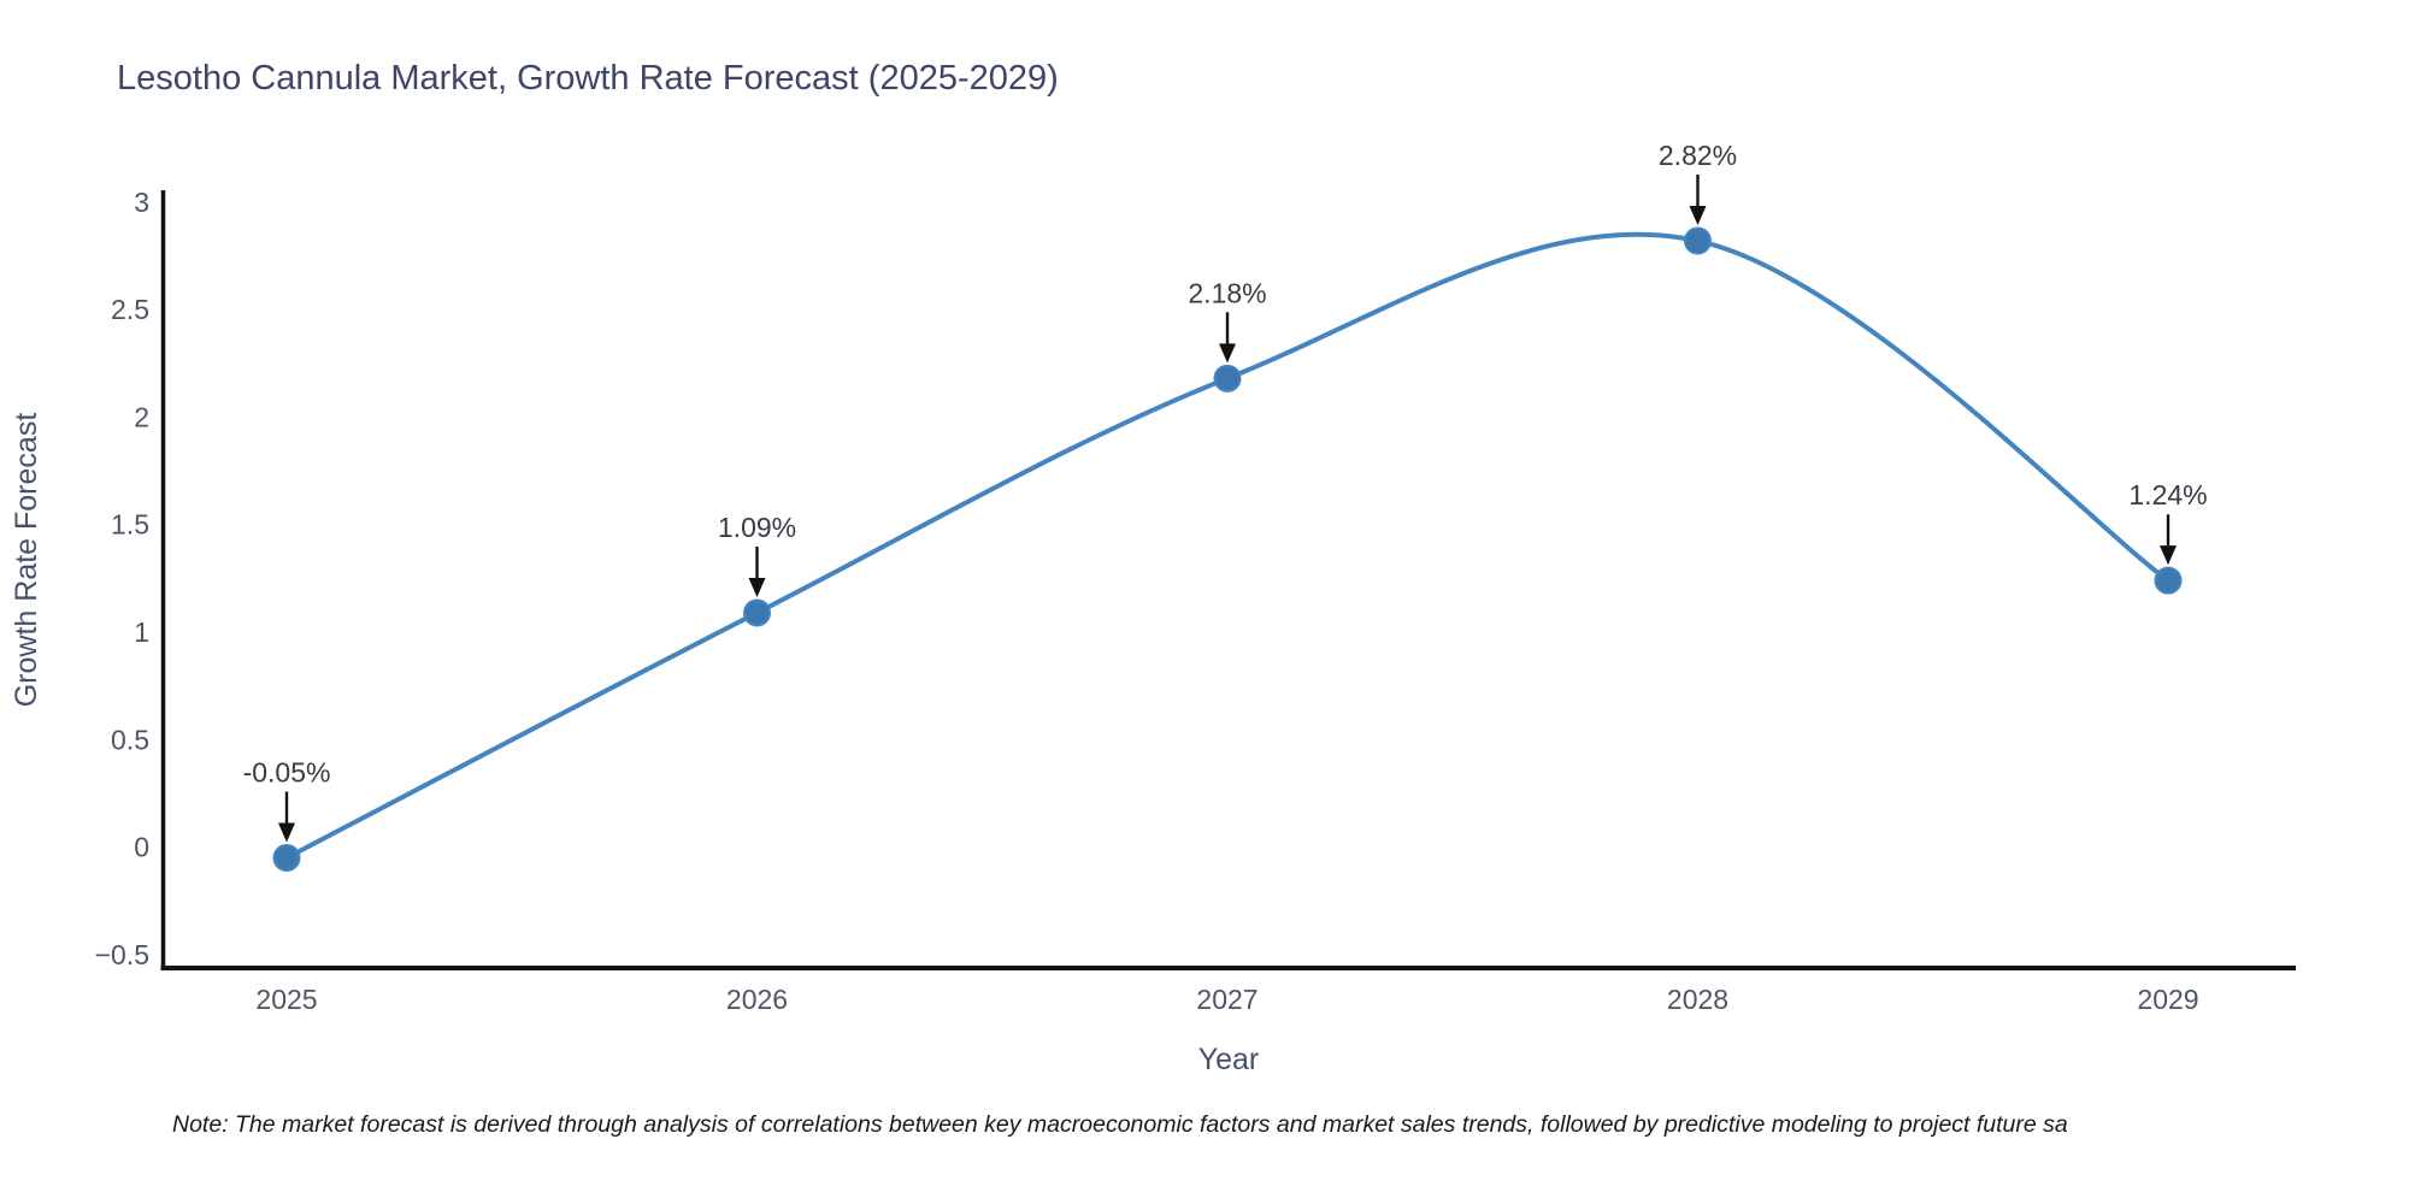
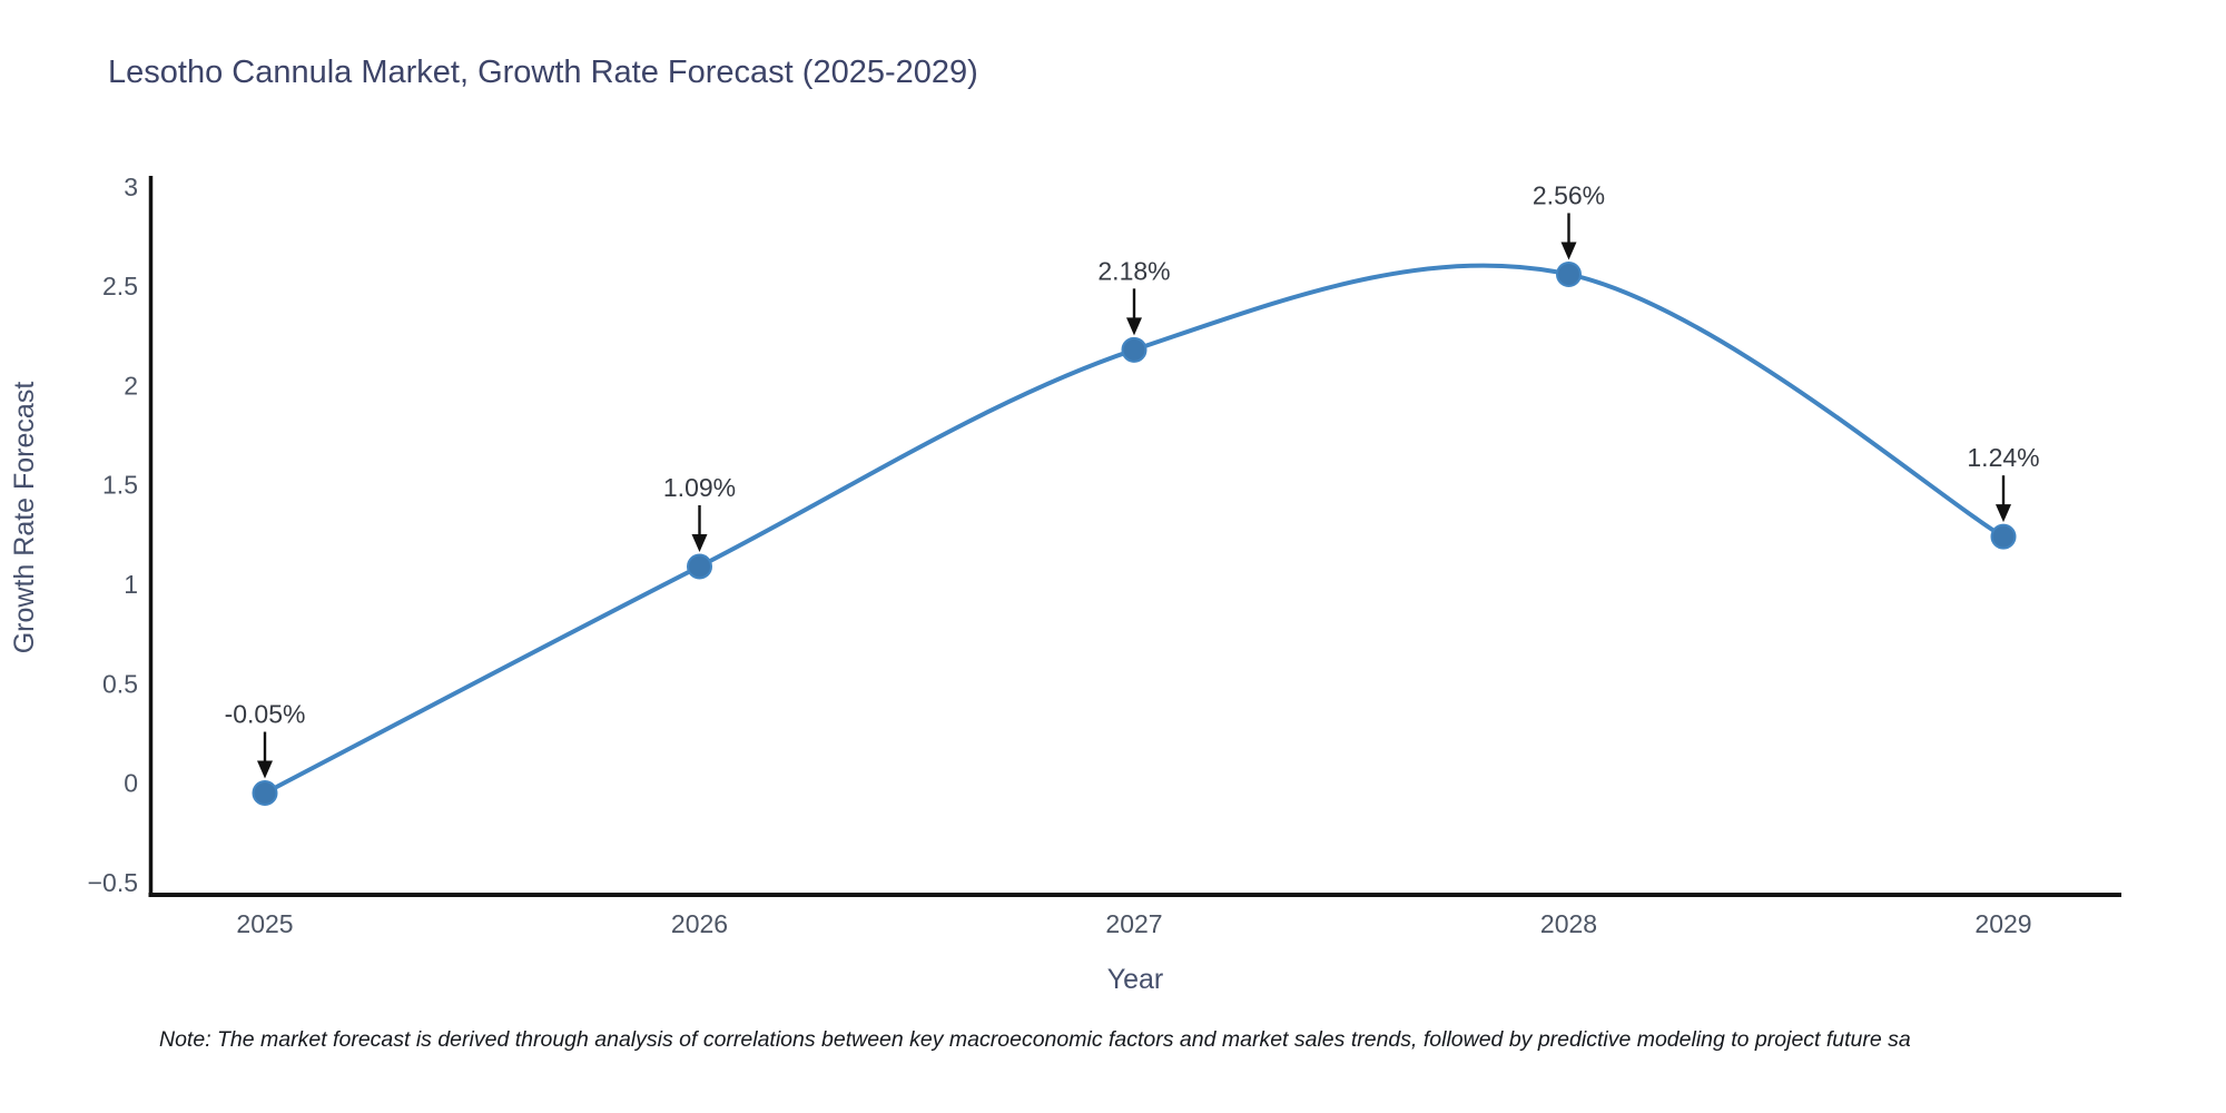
2028: 2.82% -> 2.56%
